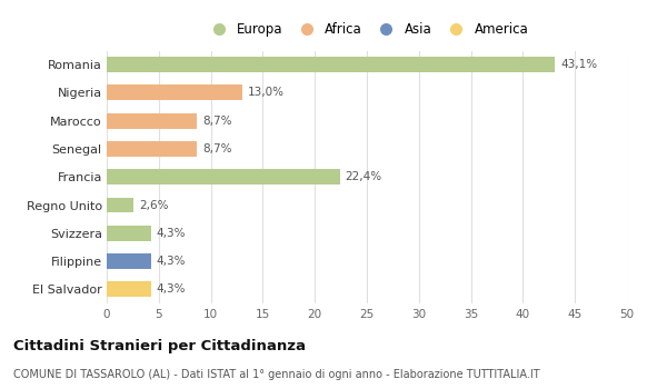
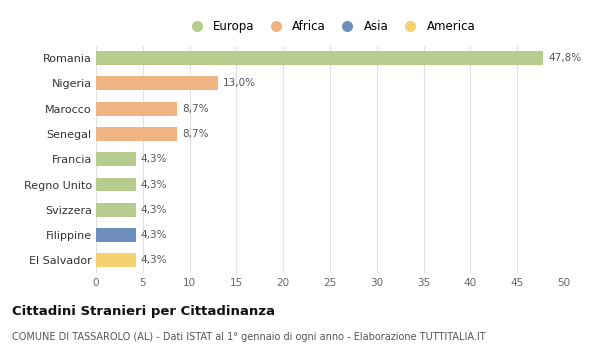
Romania: 43,1% -> 47,8%
Francia: 22,4% -> 4,3%
Regno Unito: 2,6% -> 4,3%
